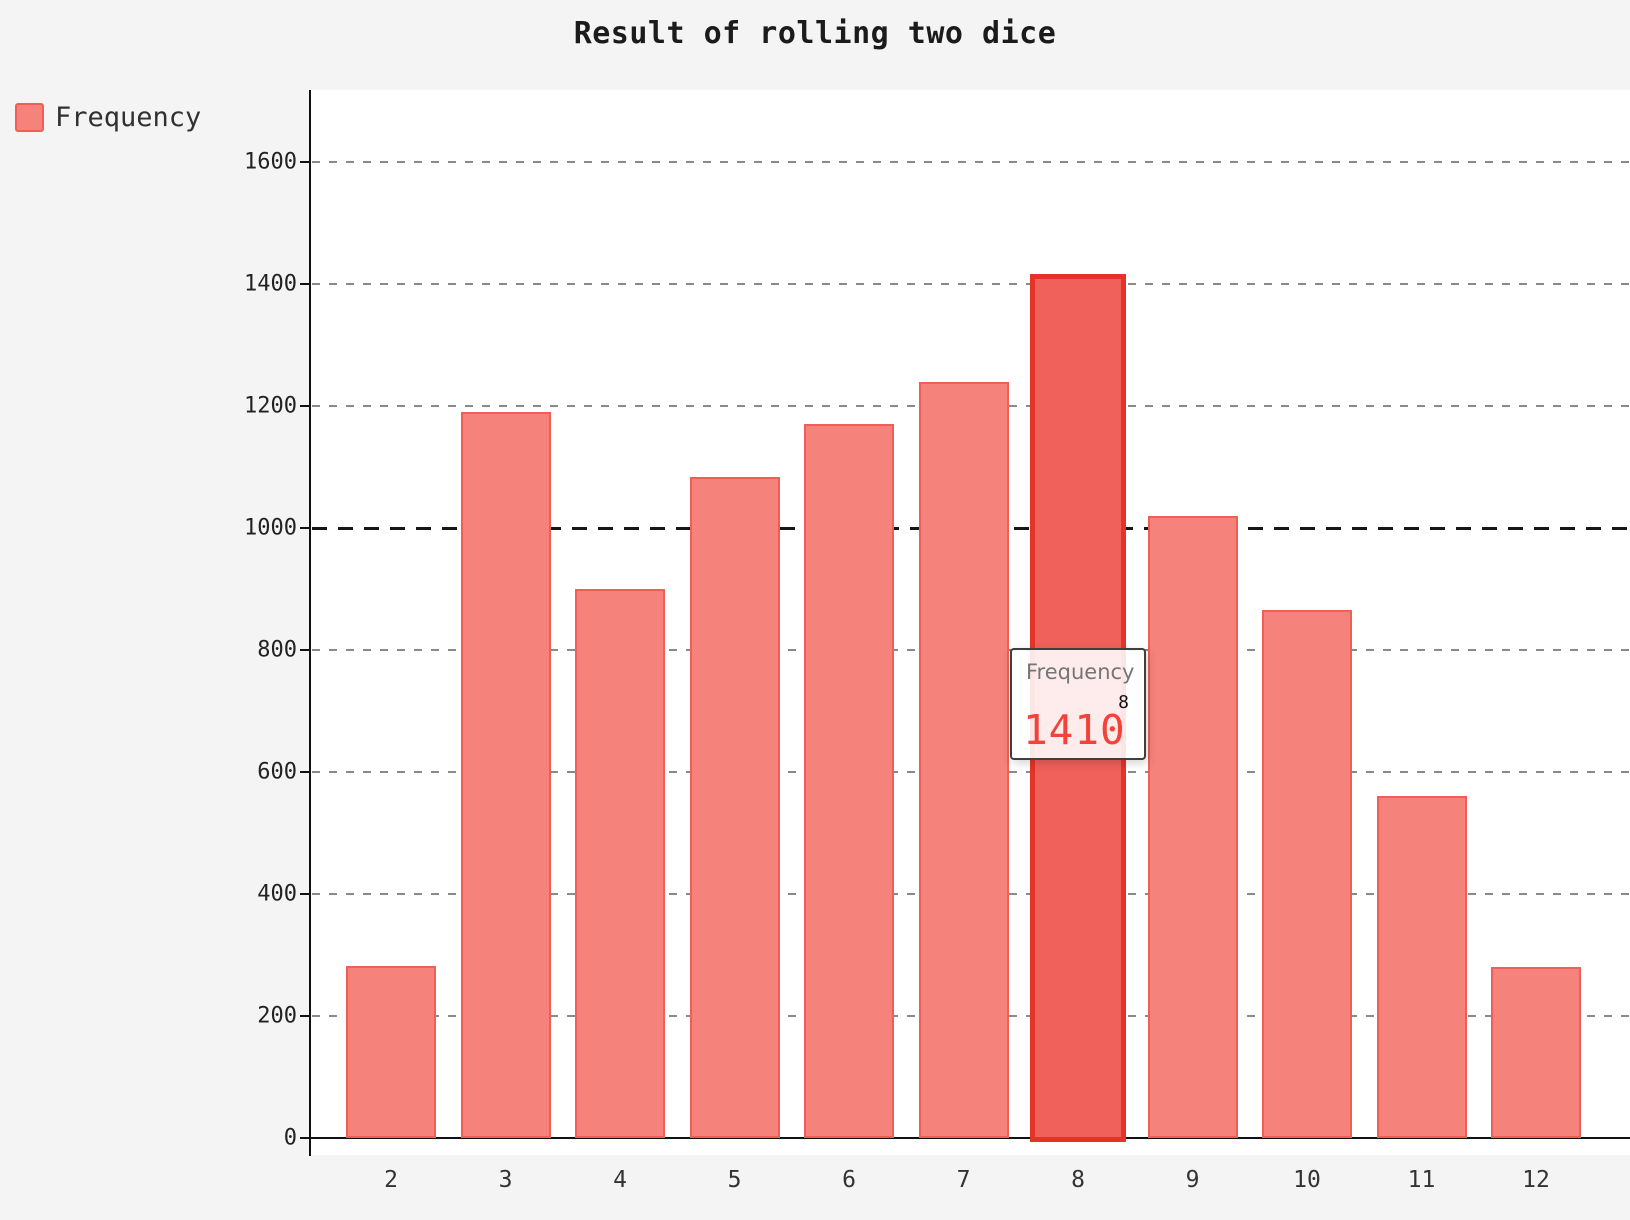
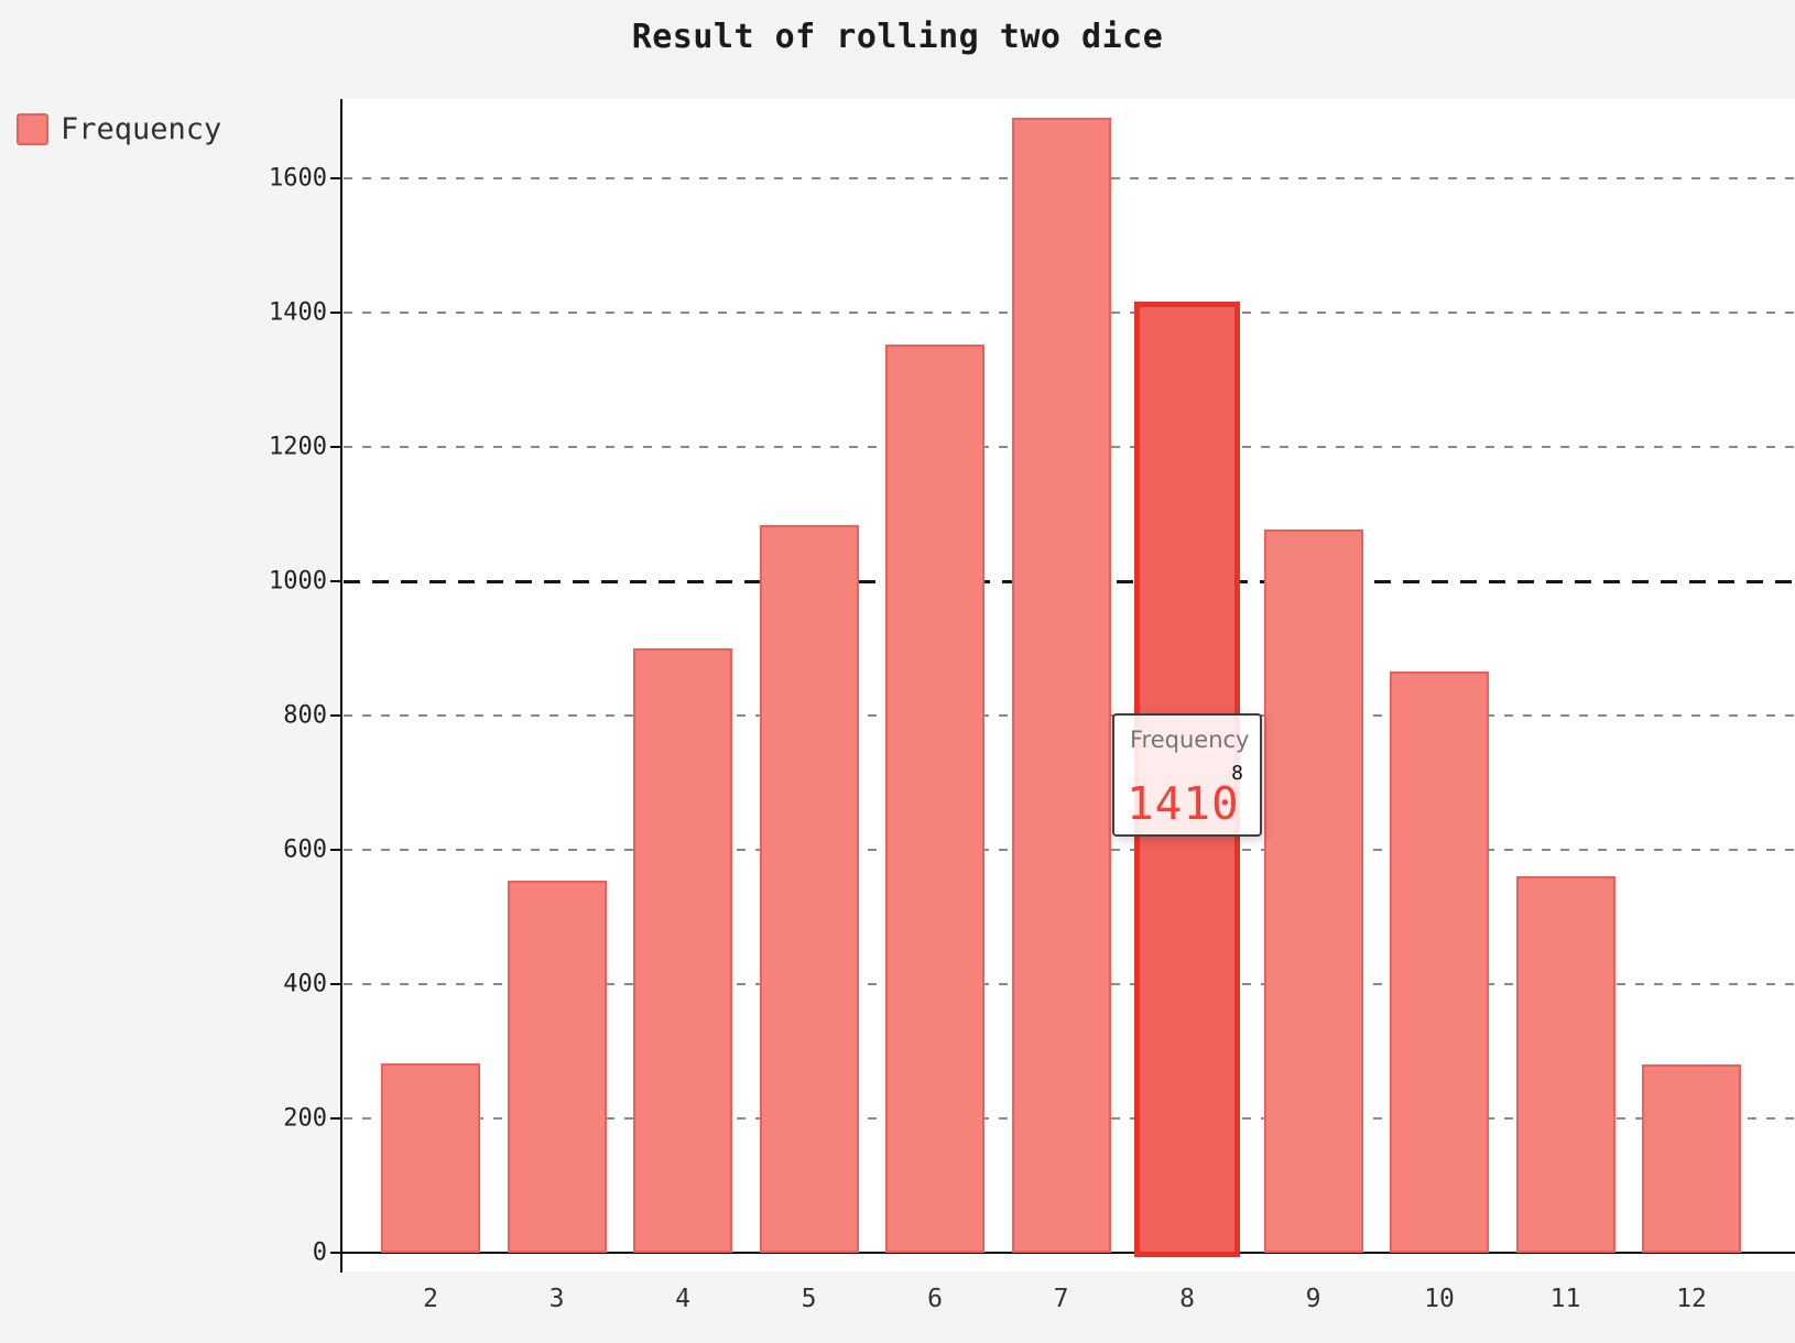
3: 1190 -> 550
6: 1170 -> 1350
7: 1240 -> 1690
9: 1020 -> 1080
